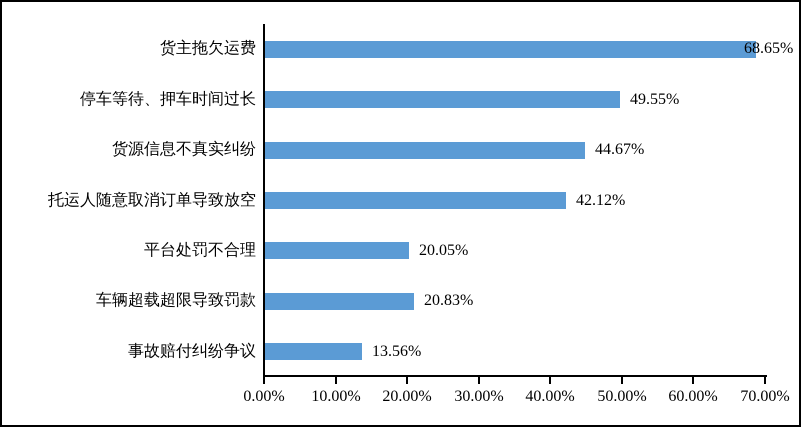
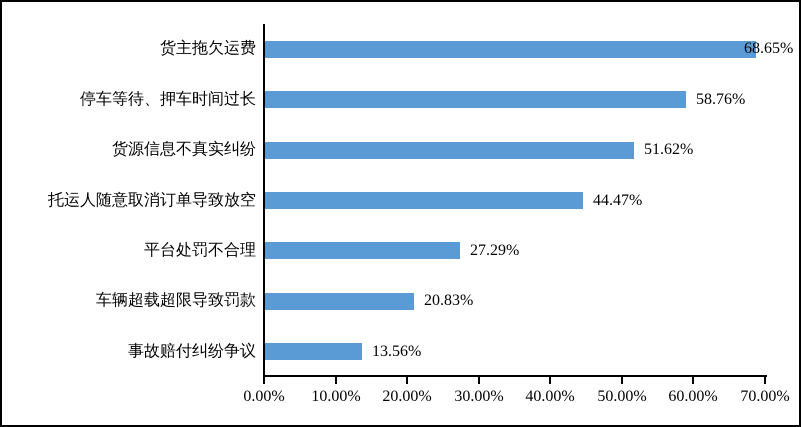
停车等待、押车时间过长: 49.55% -> 58.76%
货源信息不真实纠纷: 44.67% -> 51.62%
托运人随意取消订单导致放空: 42.12% -> 44.47%
平台处罚不合理: 20.05% -> 27.29%
